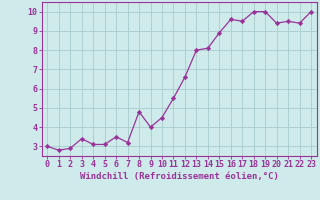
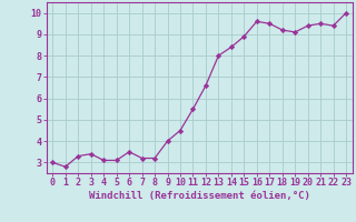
2: 2.9 -> 3.3
8: 4.8 -> 3.2
14: 8.1 -> 8.4
18: 10.0 -> 9.2
19: 10.0 -> 9.1
